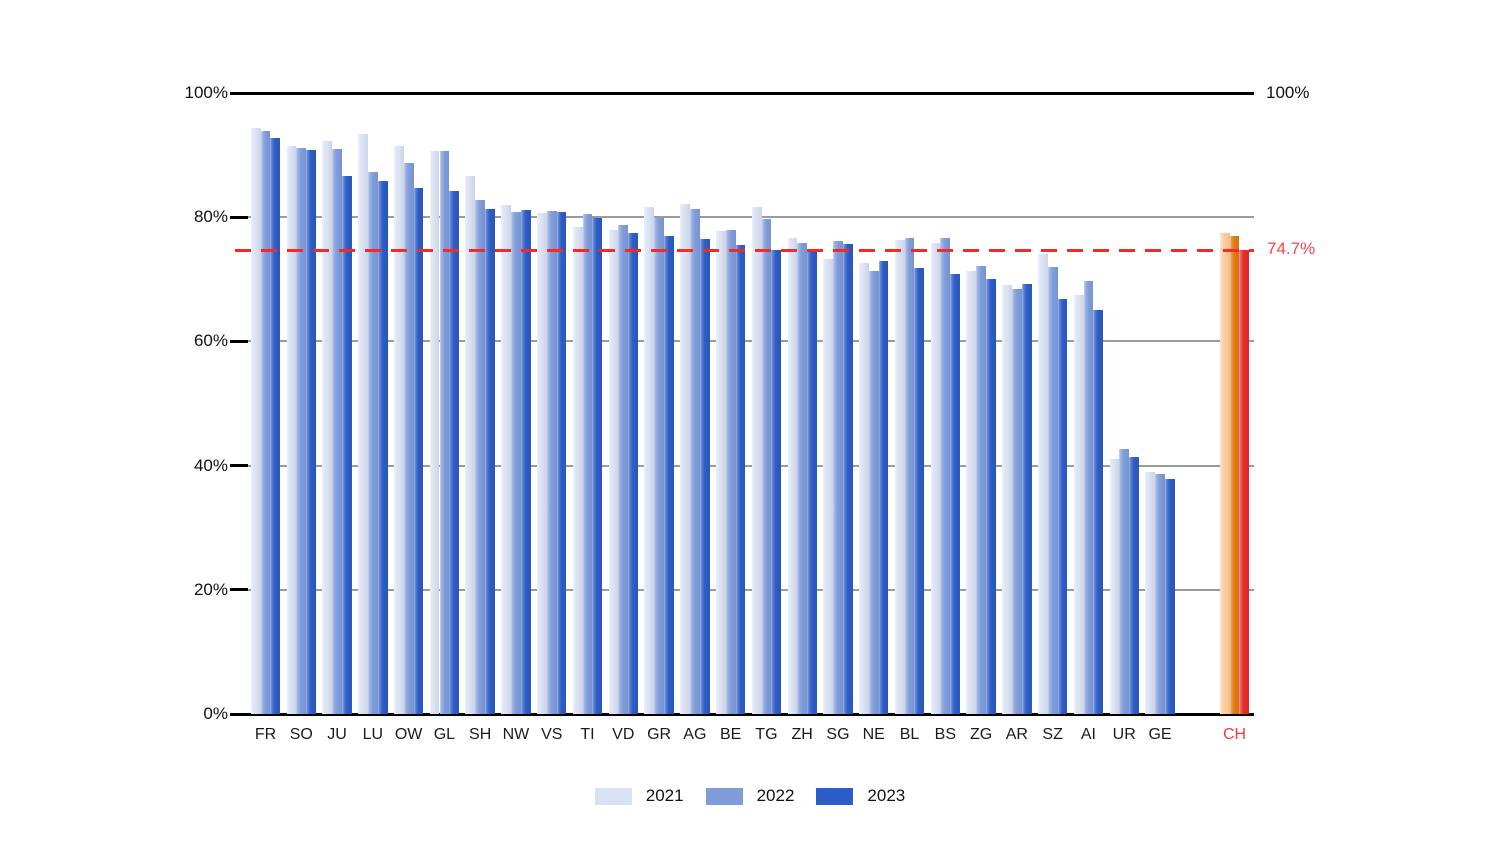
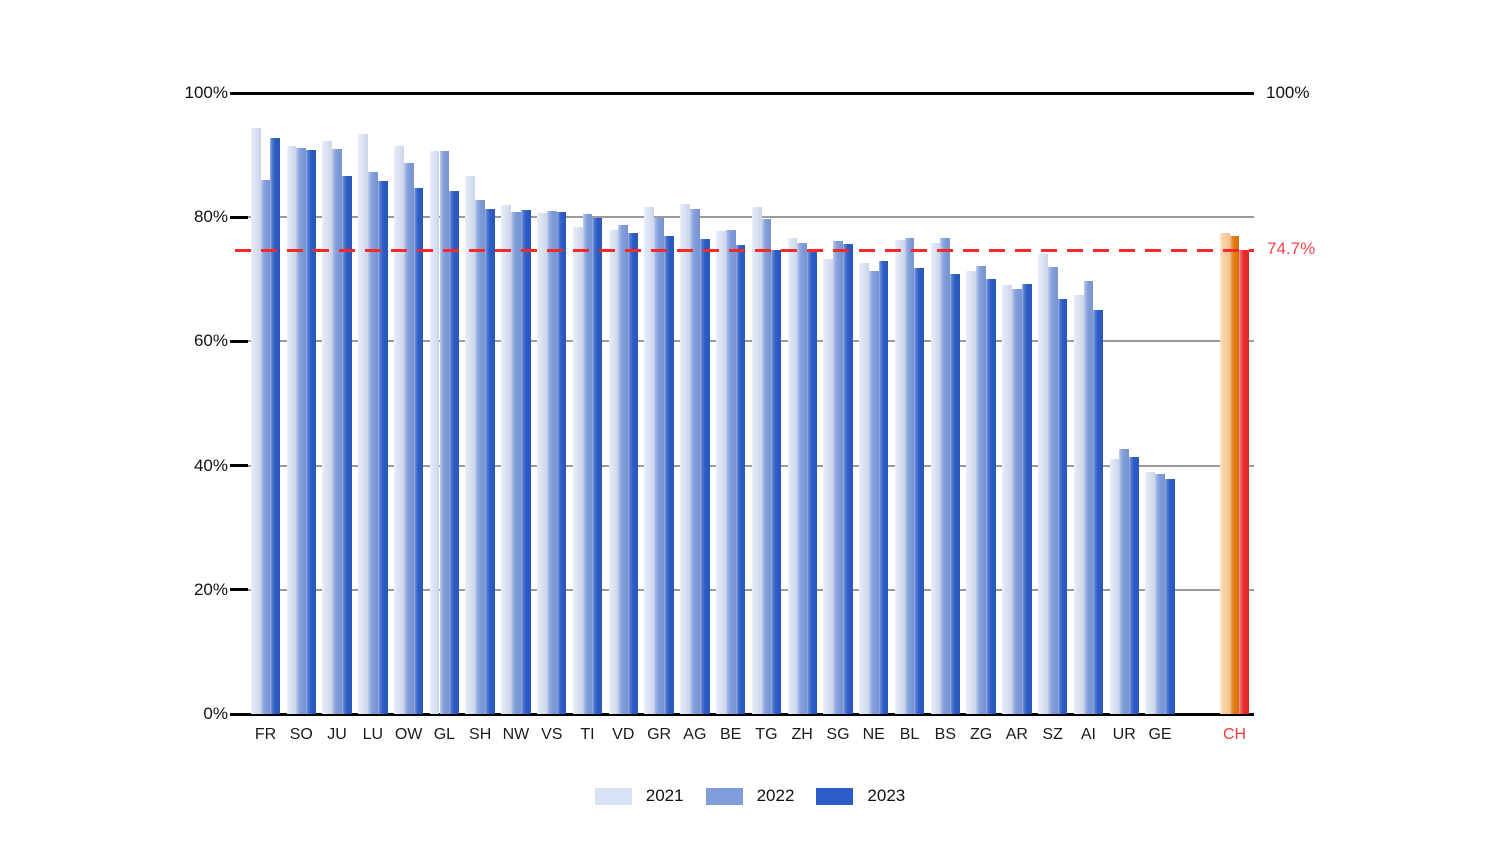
2022/FR: 94% -> 86%
